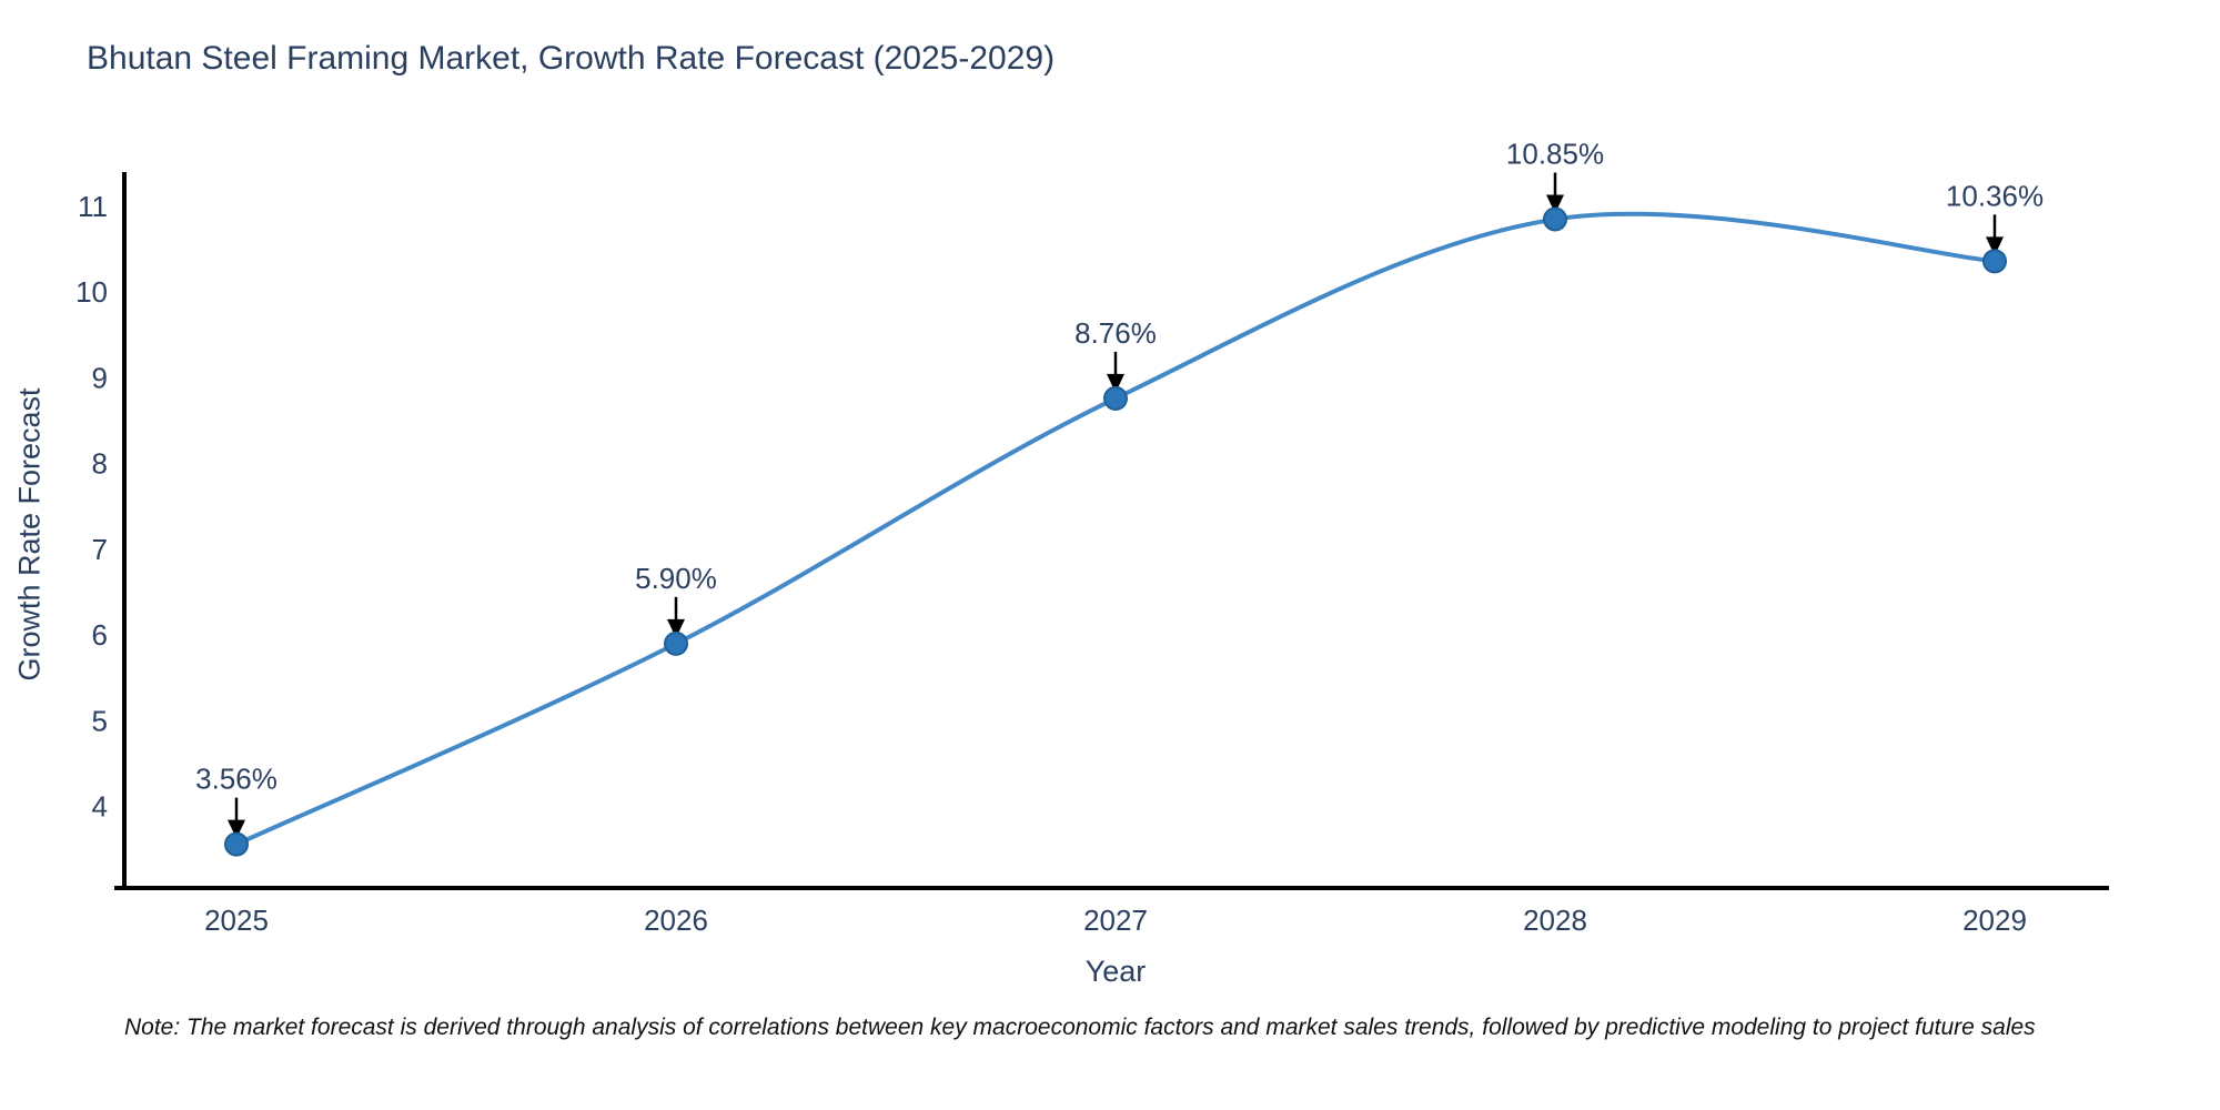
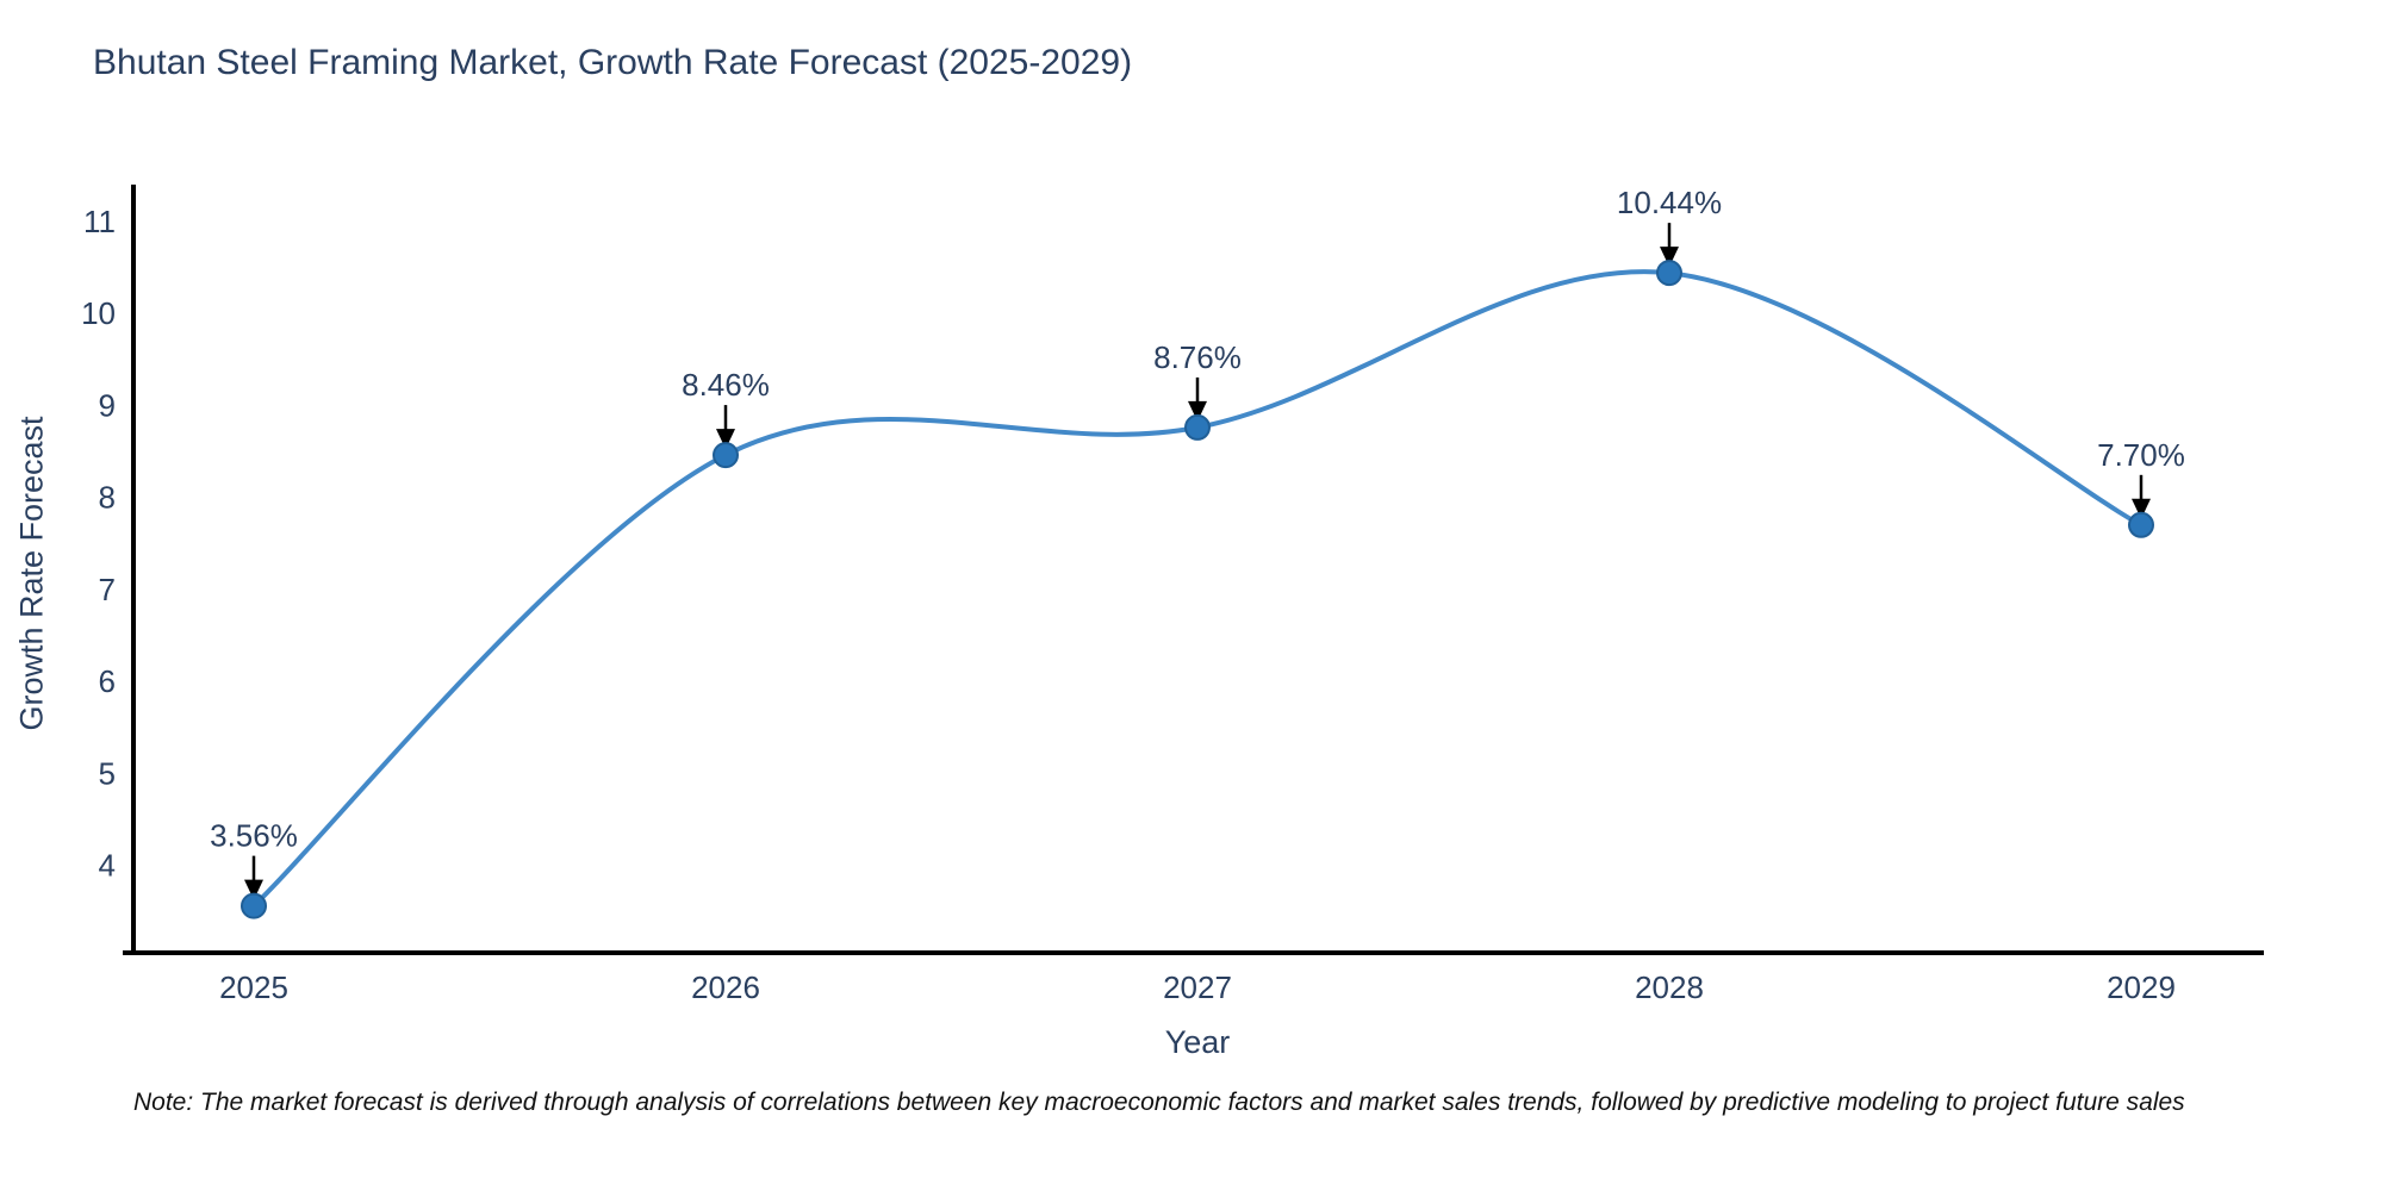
2026: 5.90% -> 8.46%
2028: 10.85% -> 10.44%
2029: 10.36% -> 7.70%
